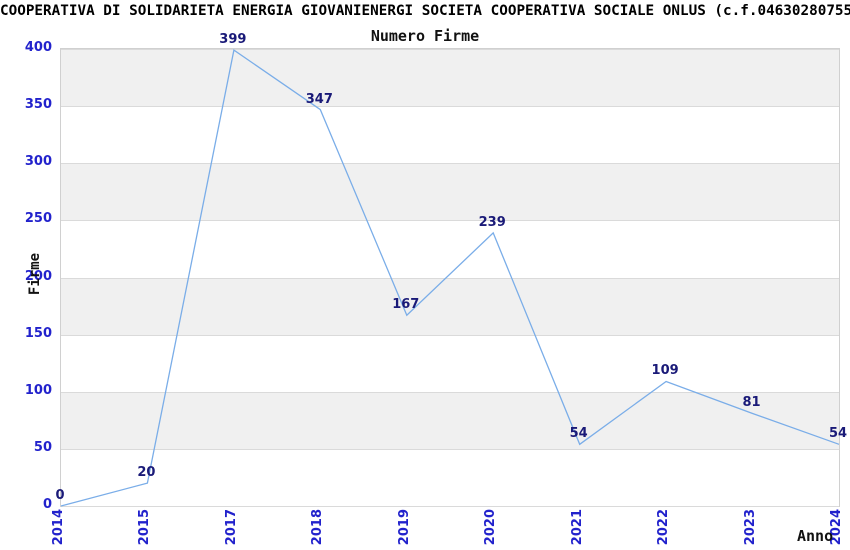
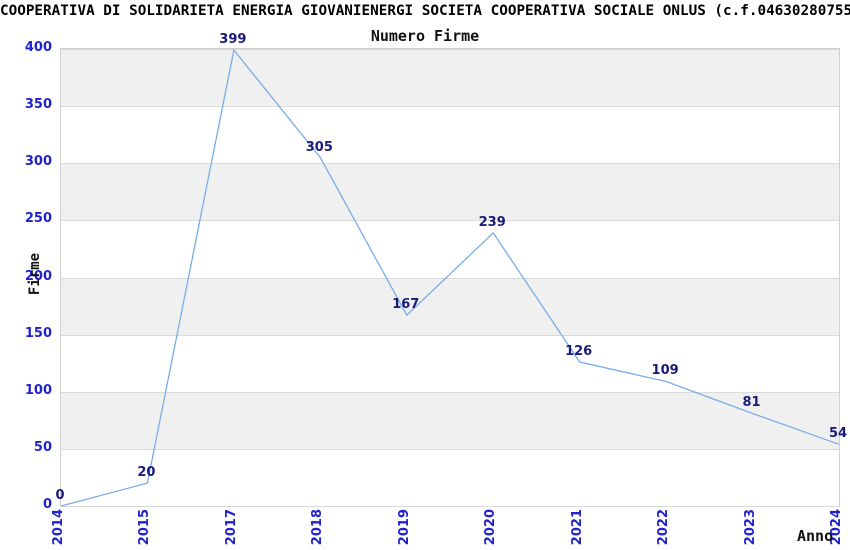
2018: 347 -> 305
2021: 54 -> 126
